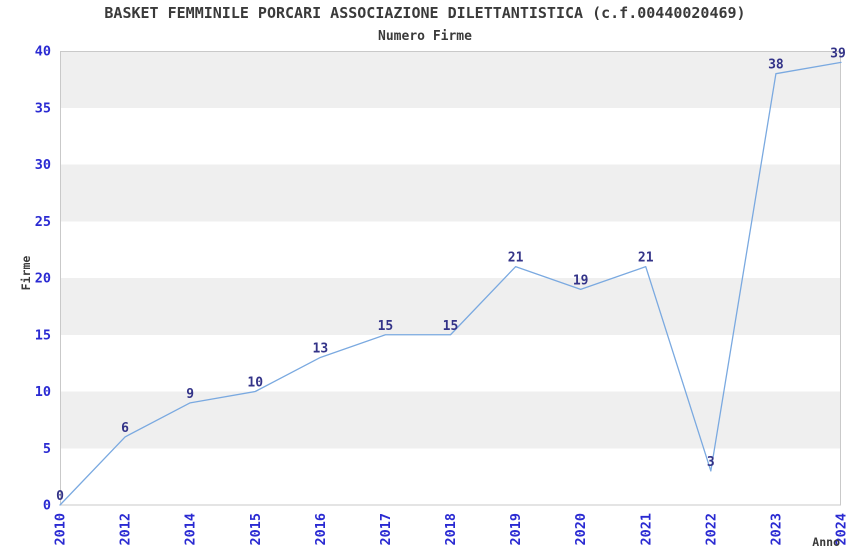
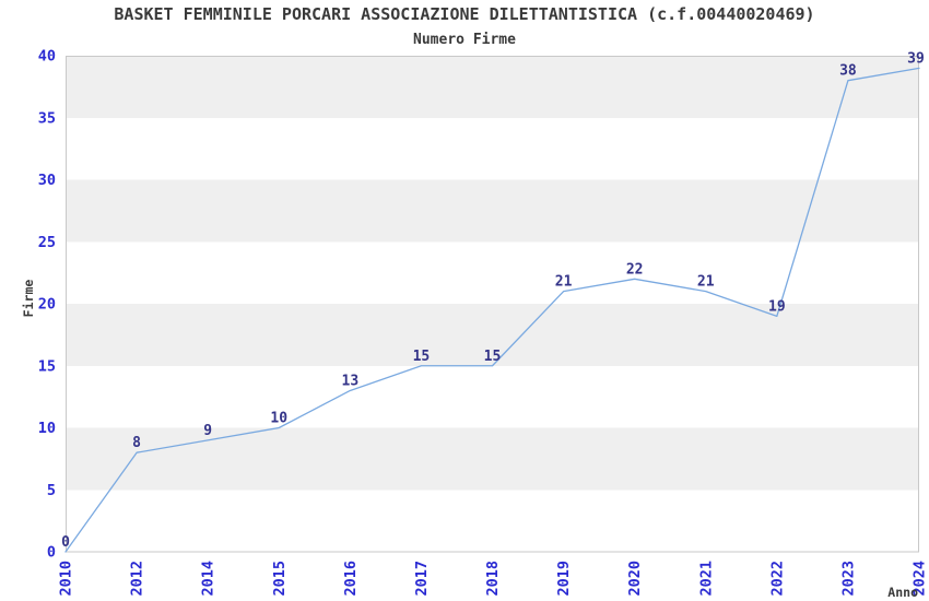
2012: 6 -> 8
2020: 19 -> 22
2022: 3 -> 19
